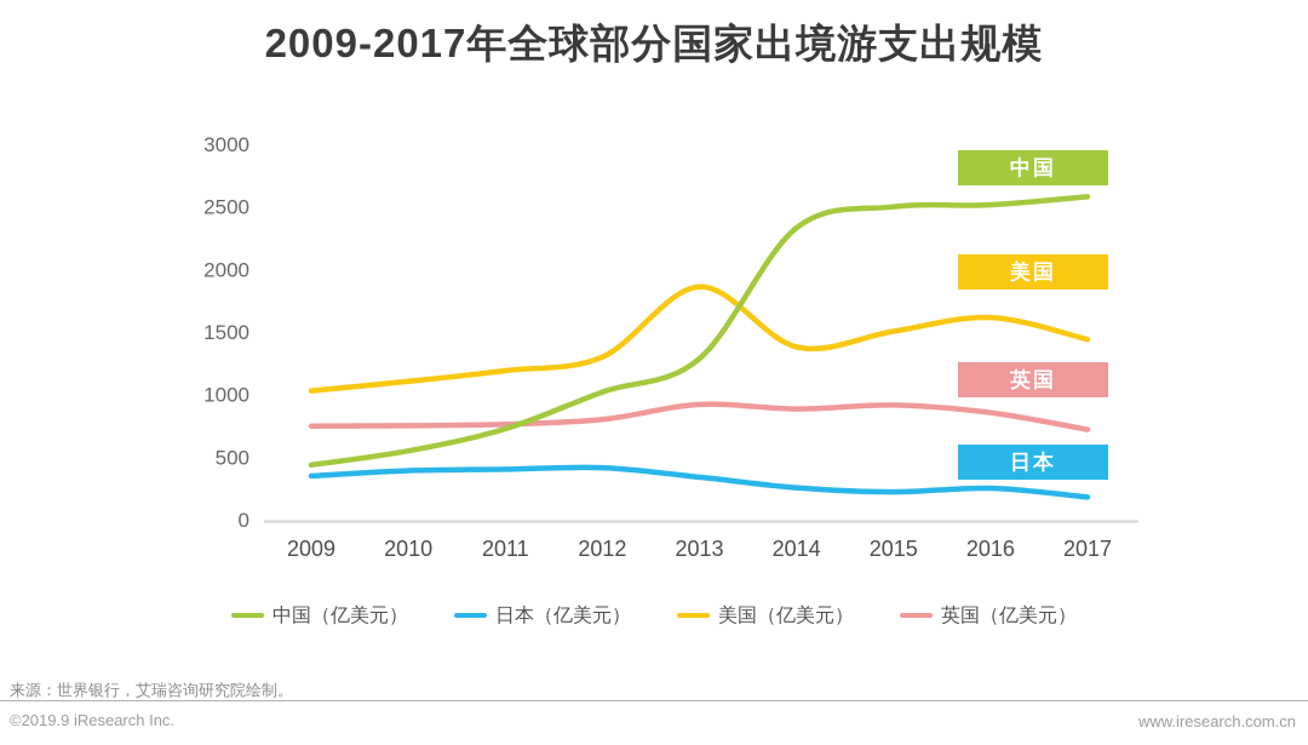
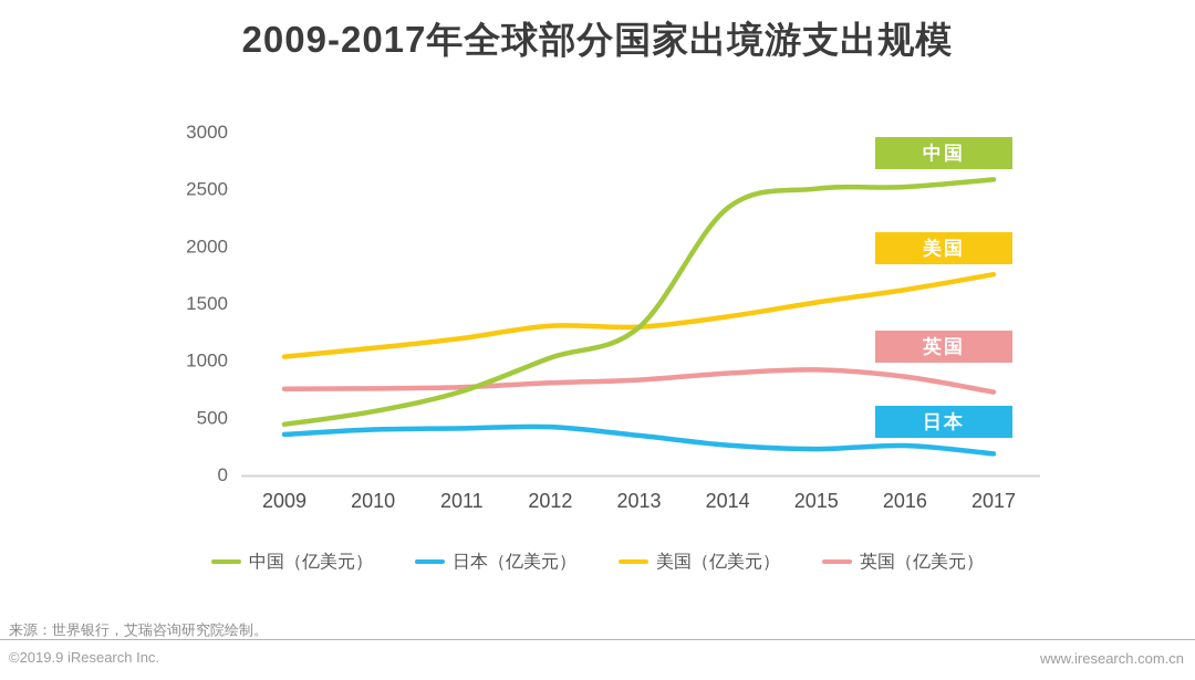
美国/2013: 1860 -> 1290
英国/2013: 920 -> 830
美国/2017: 1440 -> 1750
